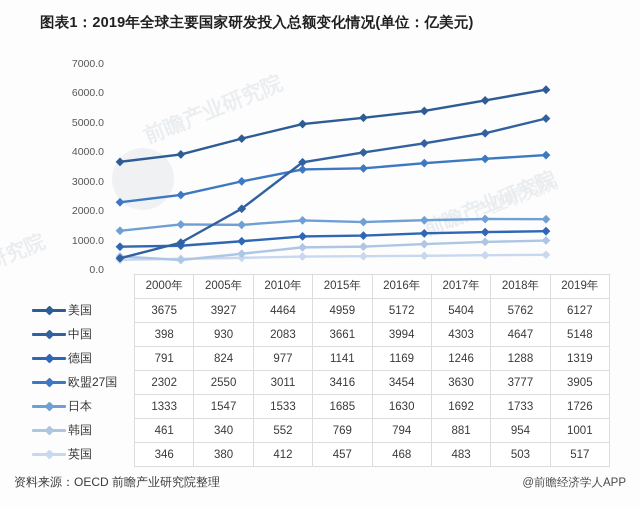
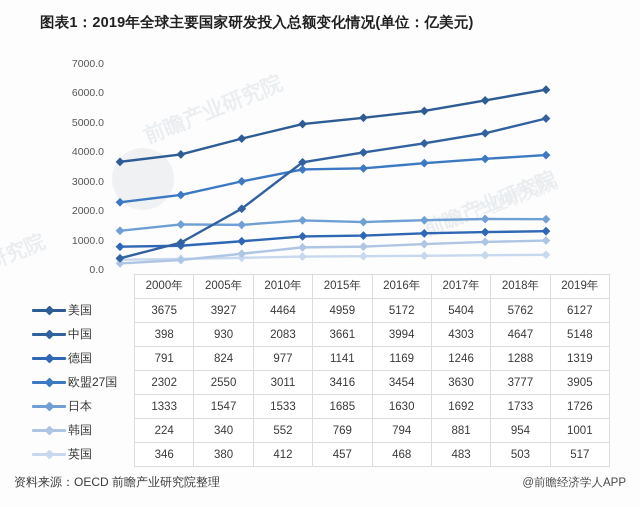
韩国/2000年: 461 -> 224
